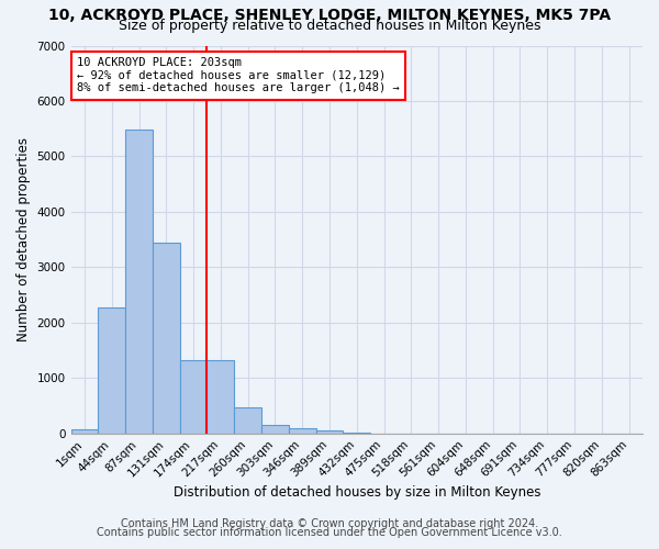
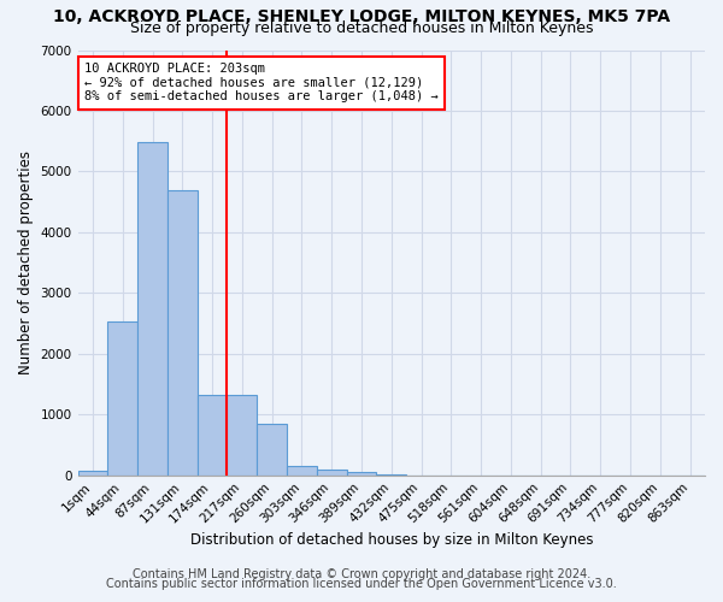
44sqm: 2280 -> 2540
131sqm: 3440 -> 4700
260sqm: 470 -> 840
